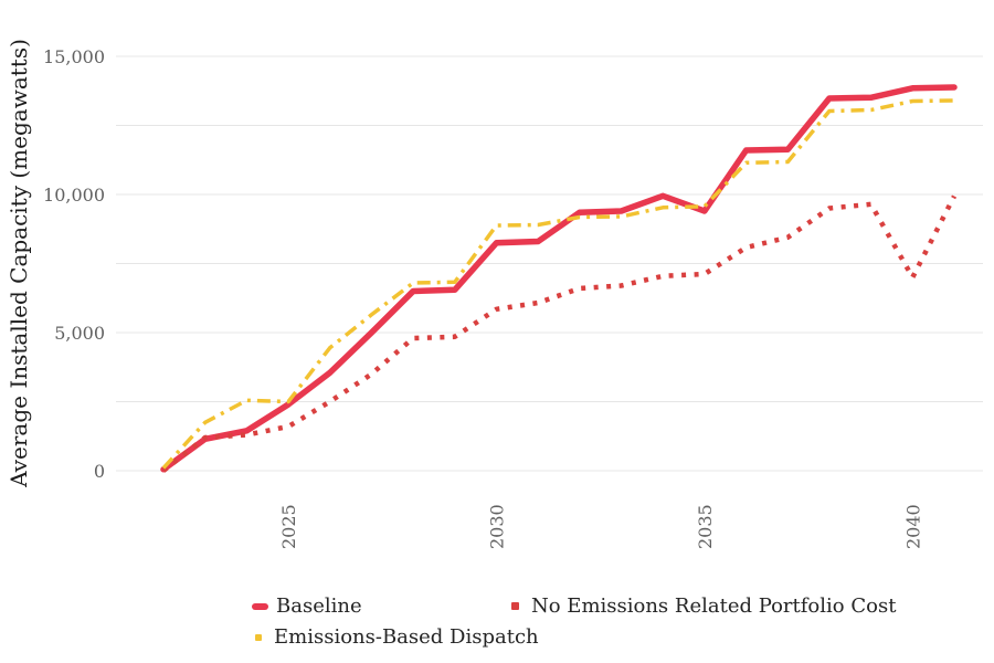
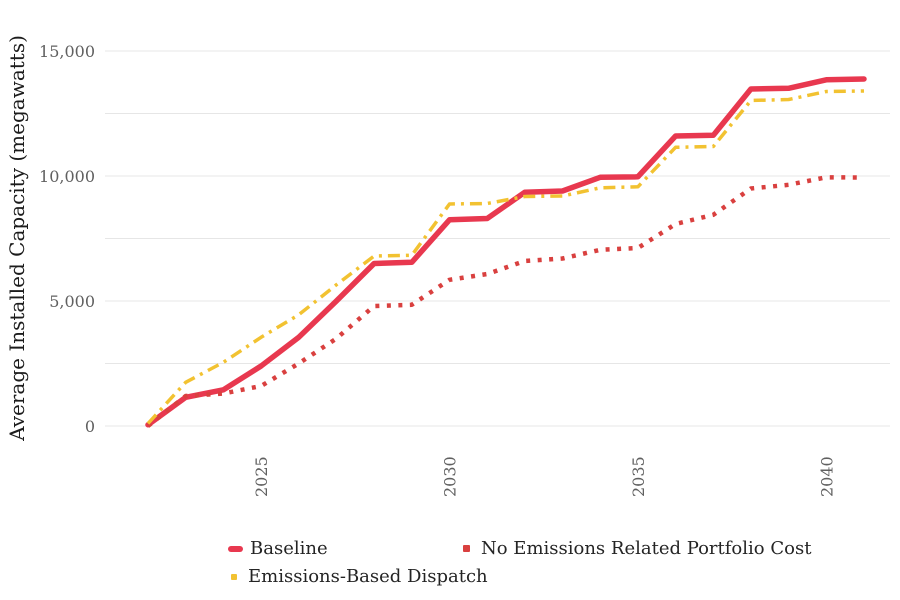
Emissions-Based Dispatch/2025: 2500 -> 3600
Baseline/2035: 9400 -> 10000
No Emissions Related Portfolio Cost/2040: 7000 -> 10000
